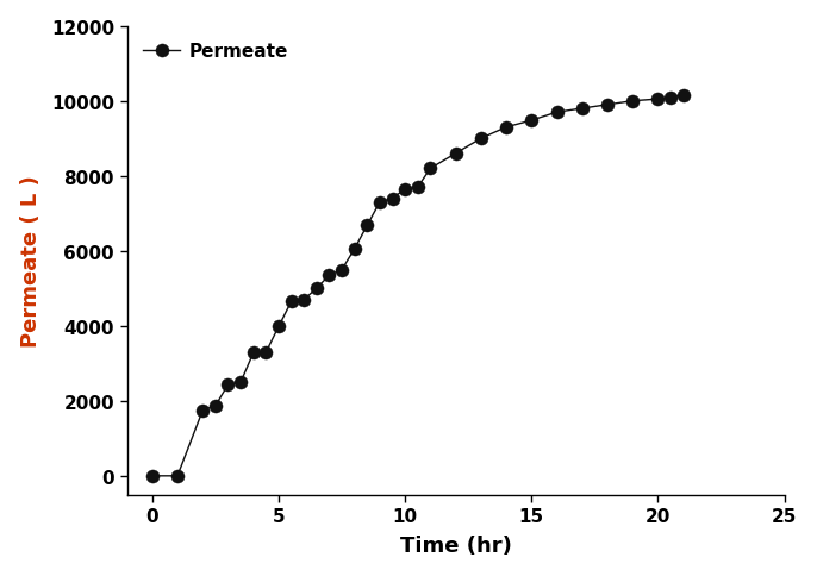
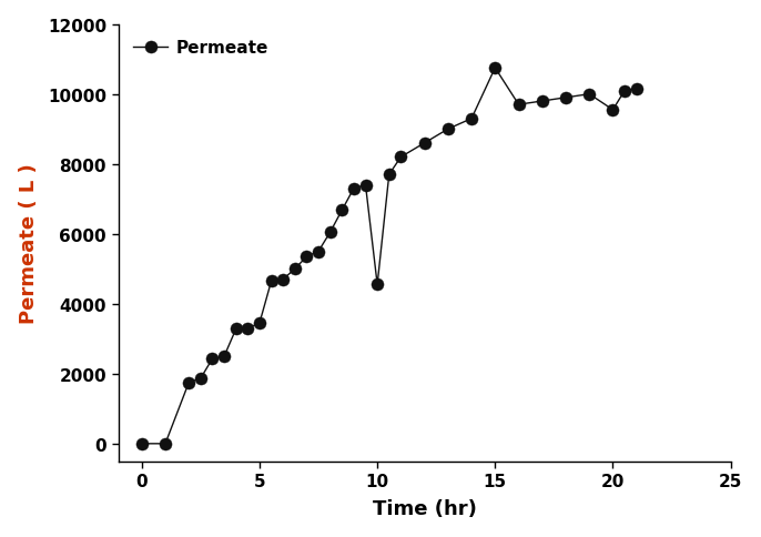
5: 3980 -> 3450
10: 7650 -> 4550
15: 9480 -> 10750
20: 10050 -> 9550
